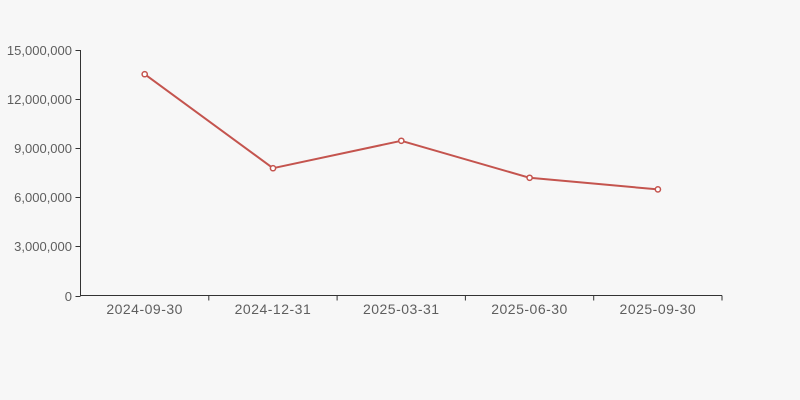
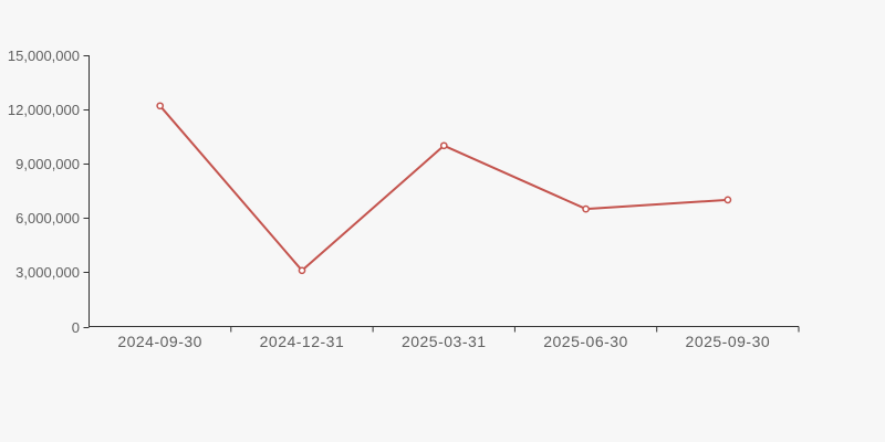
2024-09-30: 13500000 -> 12200000
2024-12-31: 7800000 -> 3100000
2025-03-31: 9400000 -> 10000000
2025-06-30: 7200000 -> 6500000
2025-09-30: 6500000 -> 7000000
